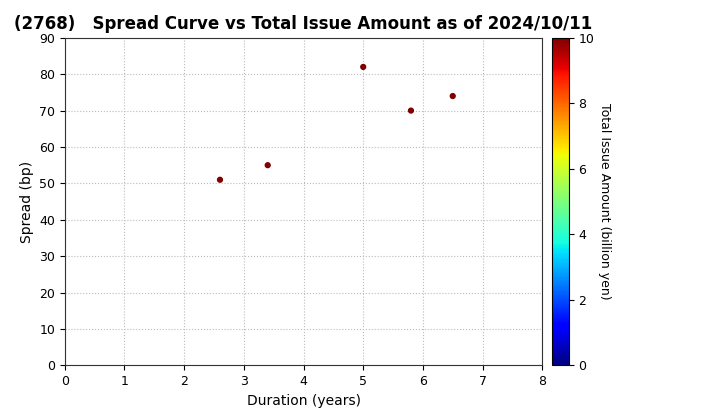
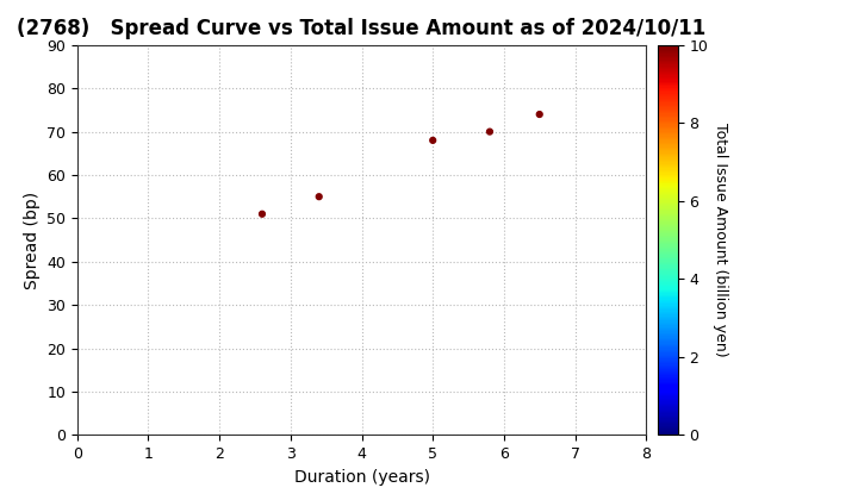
5: 82 -> 68
